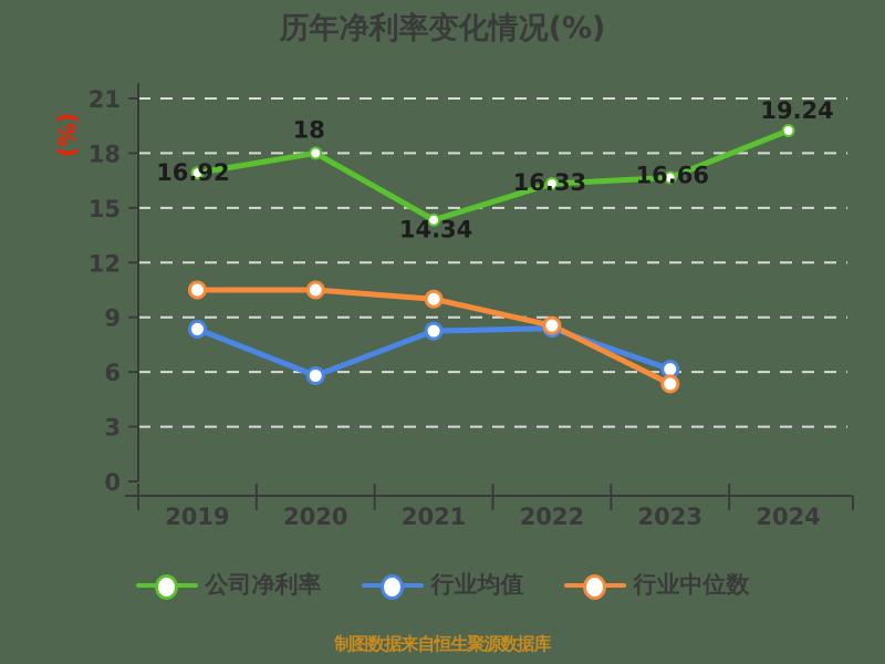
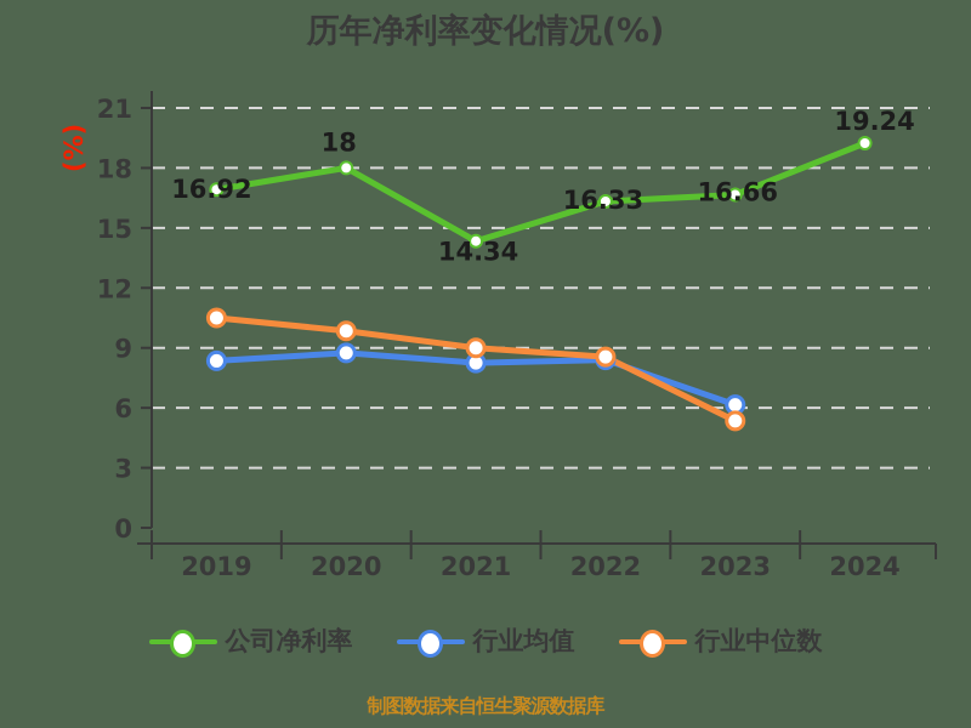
行业均值/2020: 5.8 -> 8.8
行业中位数/2020: 10.5 -> 9.8
行业中位数/2021: 10.0 -> 9.0
